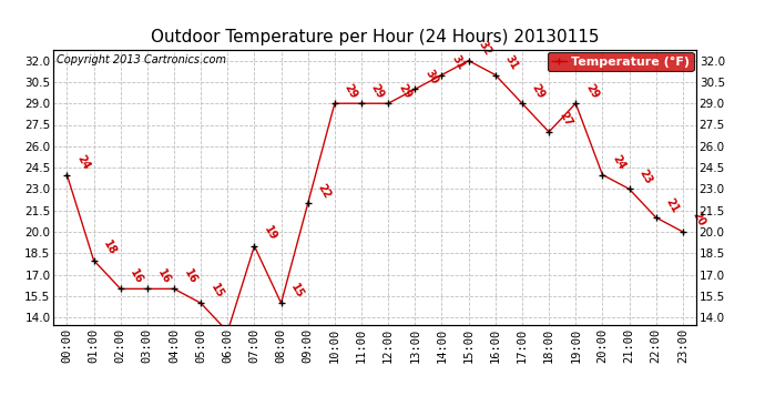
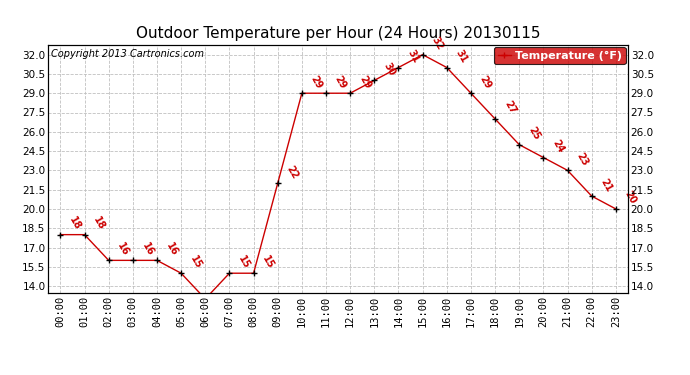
00:00: 24 -> 18
07:00: 19 -> 15
19:00: 29 -> 25
